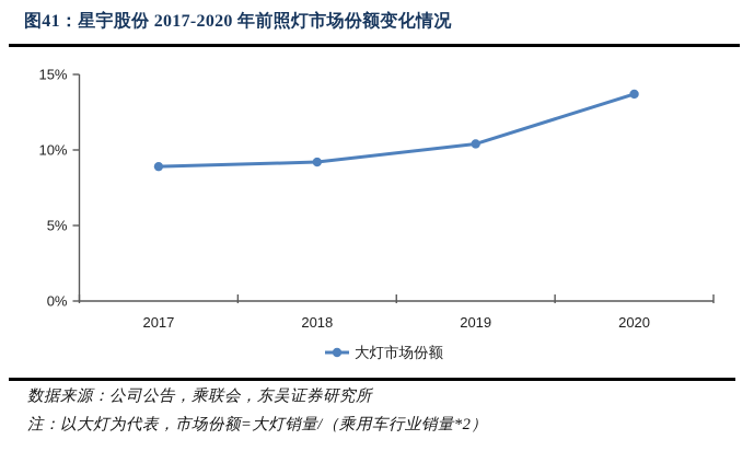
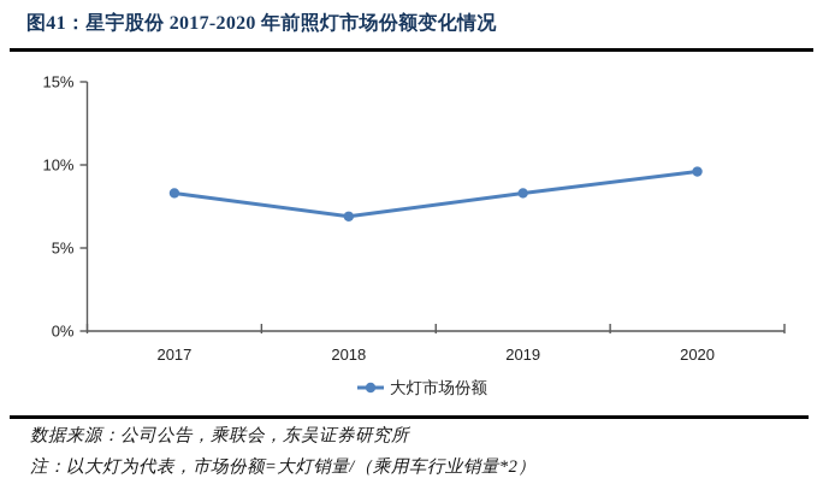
2017: 8.9% -> 8.3%
2018: 9.2% -> 6.9%
2019: 10.4% -> 8.3%
2020: 13.7% -> 9.6%
